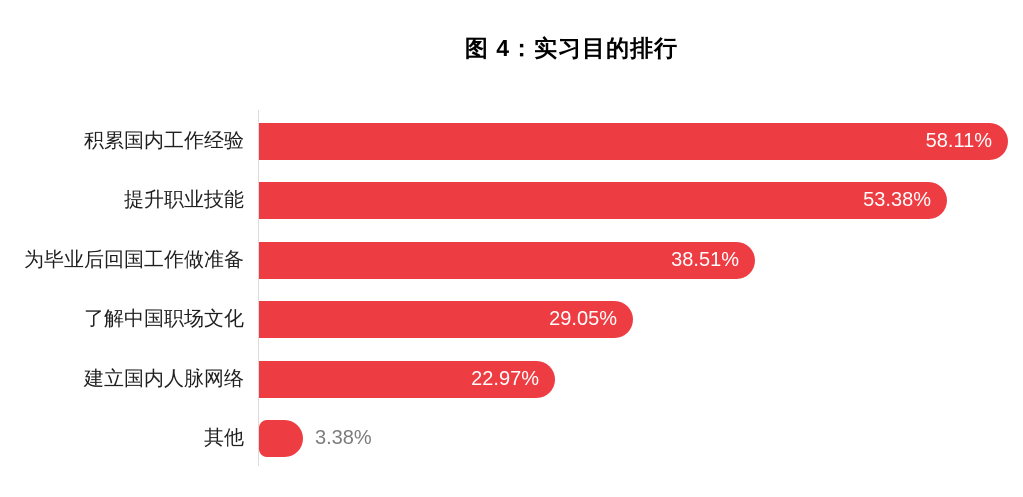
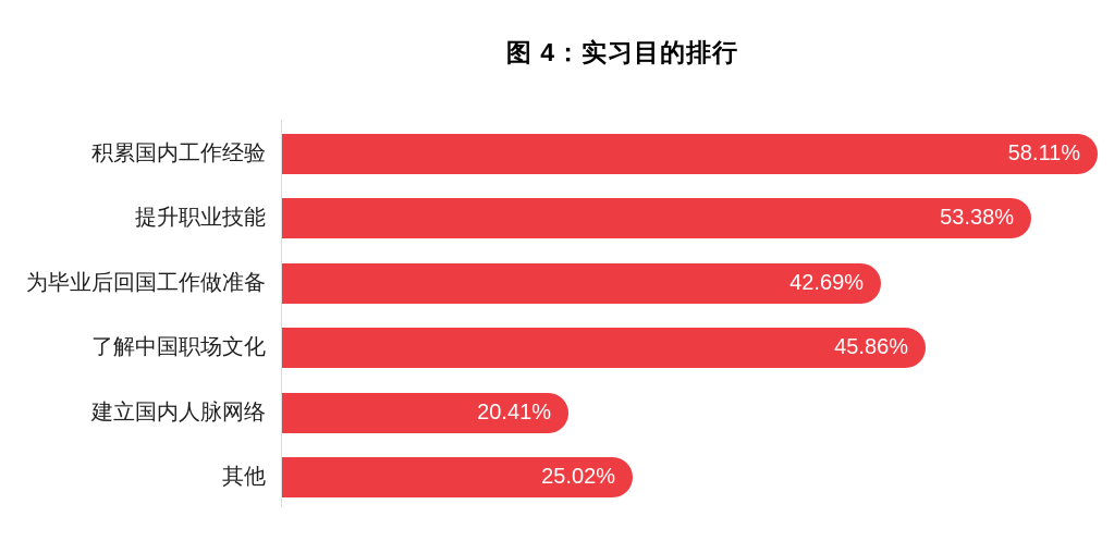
为毕业后回国工作做准备: 38.51% -> 42.69%
了解中国职场文化: 29.05% -> 45.86%
建立国内人脉网络: 22.97% -> 20.41%
其他: 3.38% -> 25.02%
